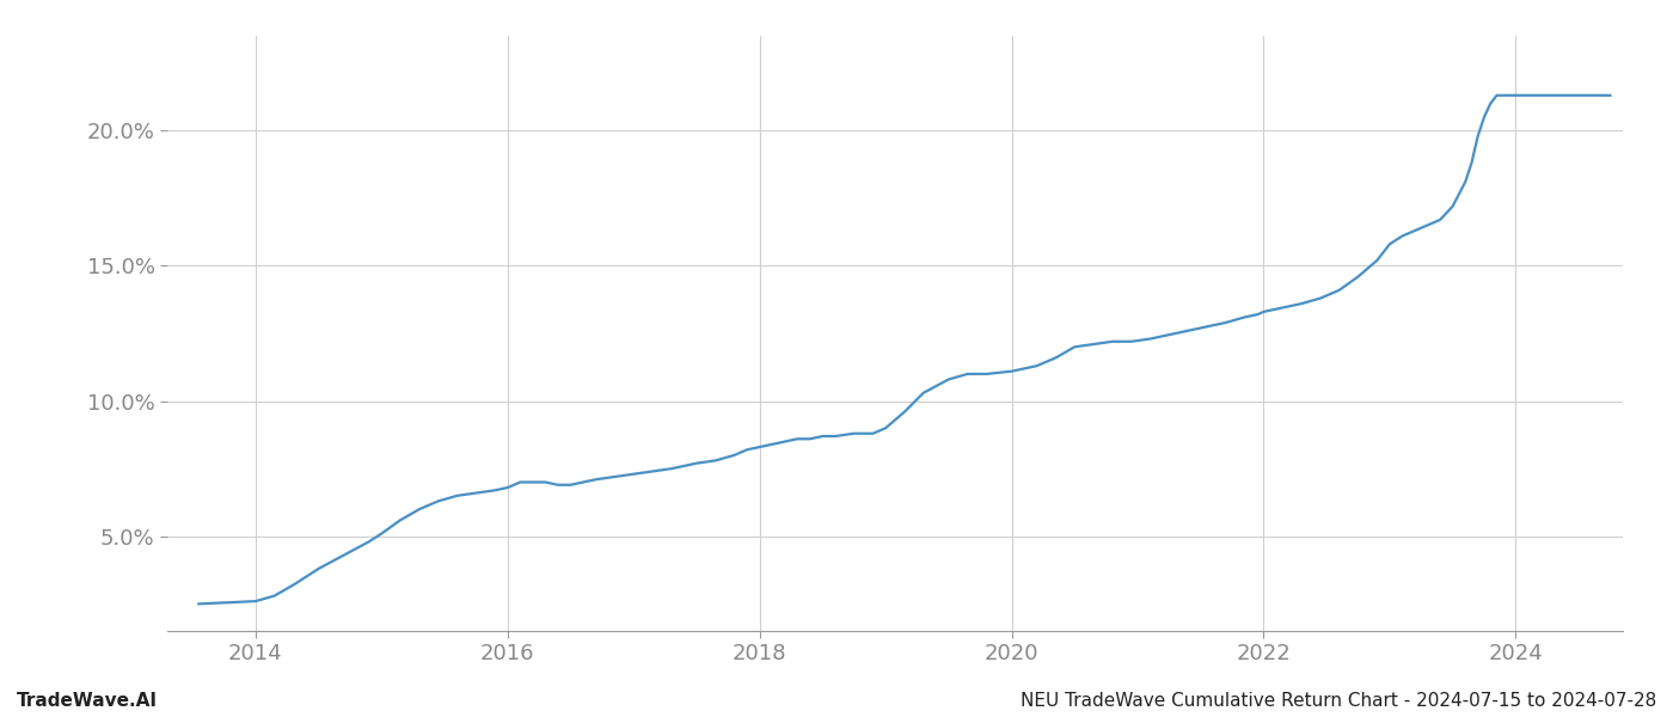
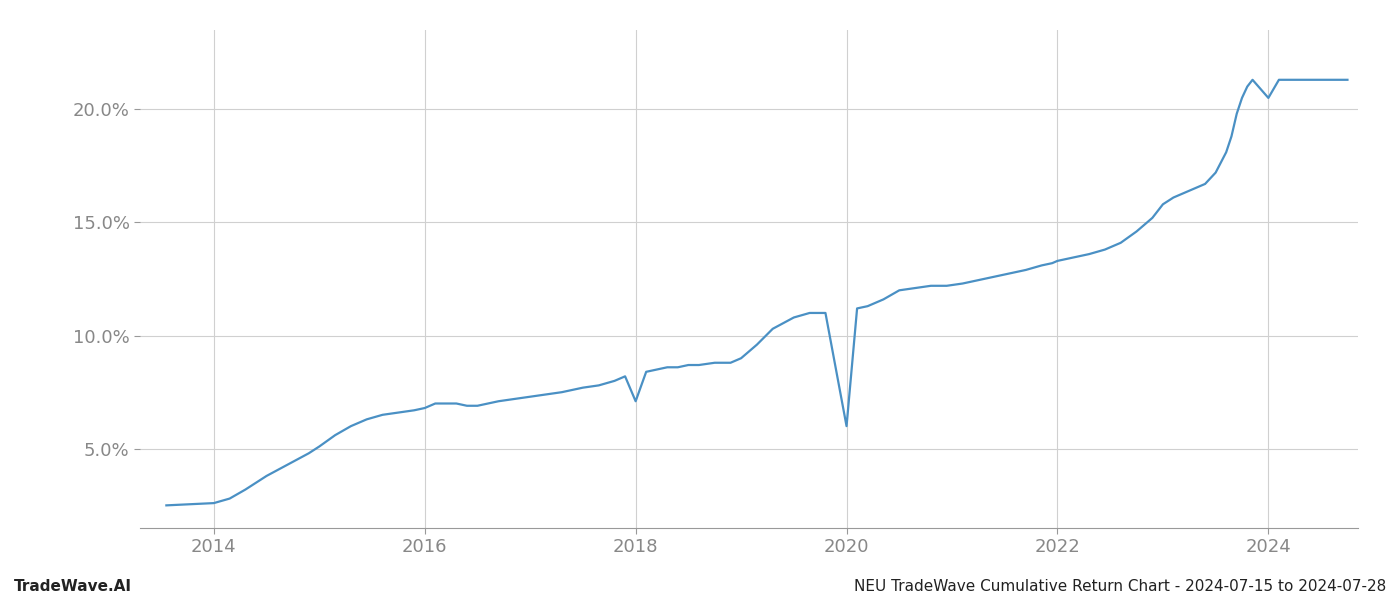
2018: 8.3% -> 7.1%
2020: 11.1% -> 6.0%
2024: 21.3% -> 20.5%
